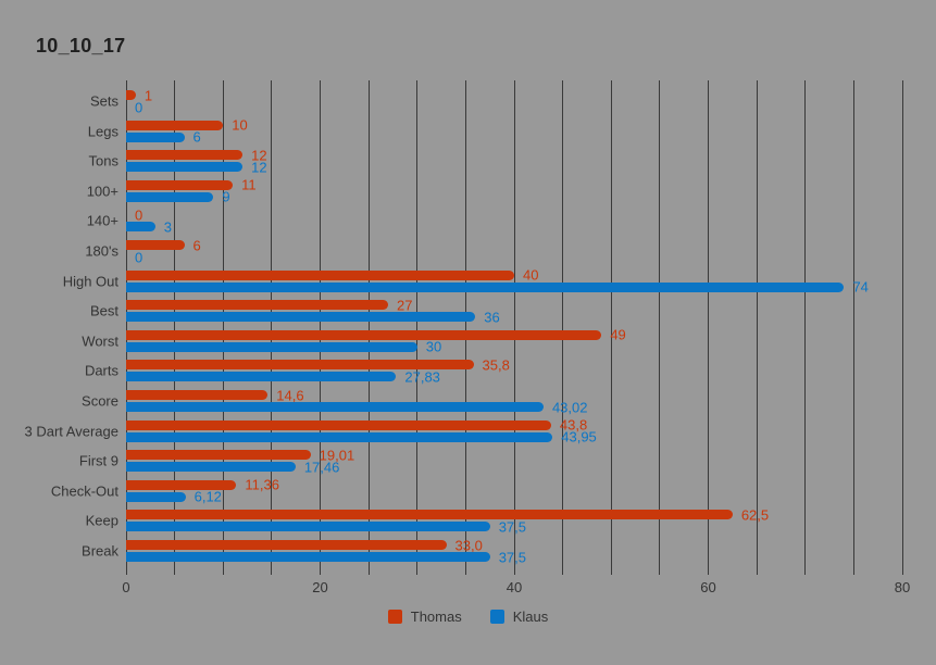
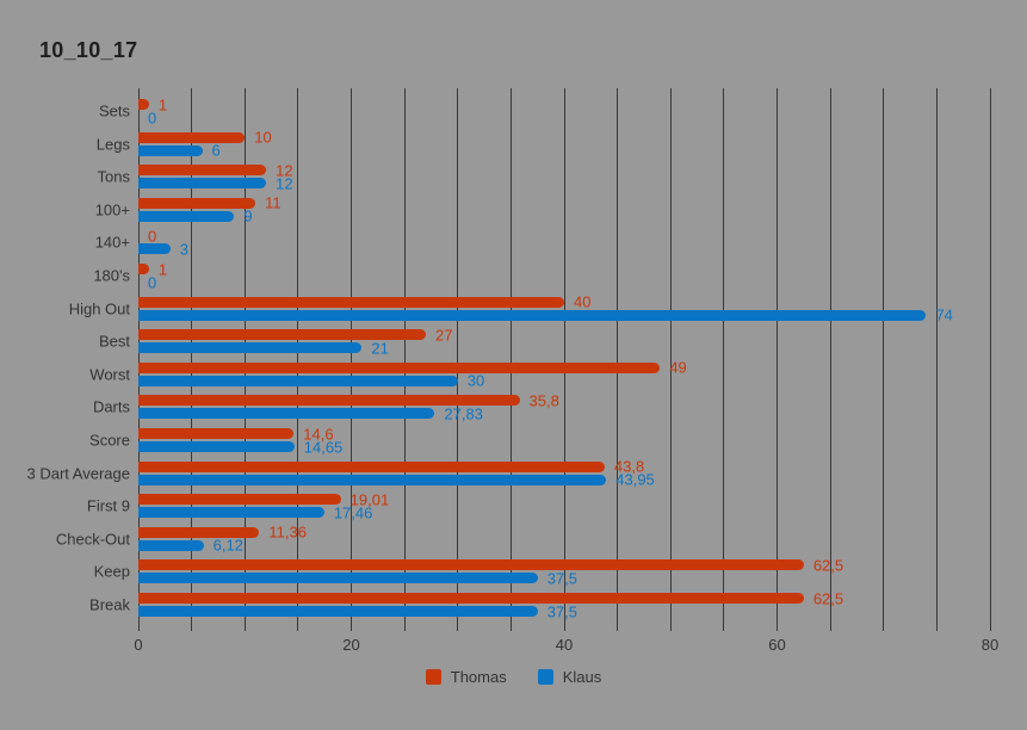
Thomas/180's: 6 -> 1
Klaus/Best: 36 -> 21
Klaus/Score: 43,02 -> 14,65
Thomas/Break: 33,0 -> 62,5
